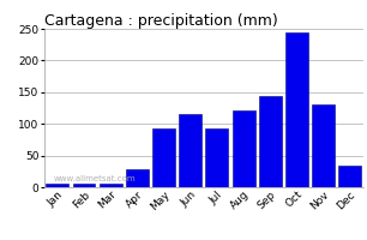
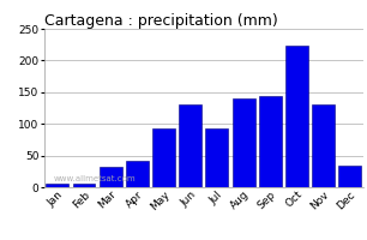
Mar: 5 -> 32
Apr: 28 -> 42
Jun: 115 -> 130
Aug: 122 -> 140
Oct: 245 -> 224
